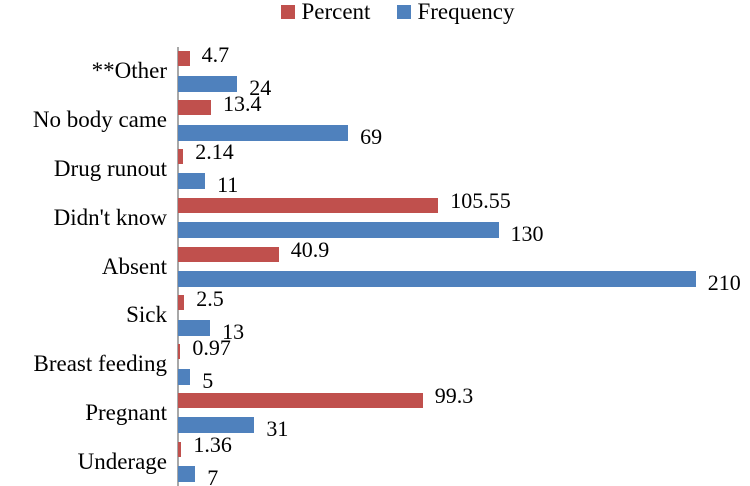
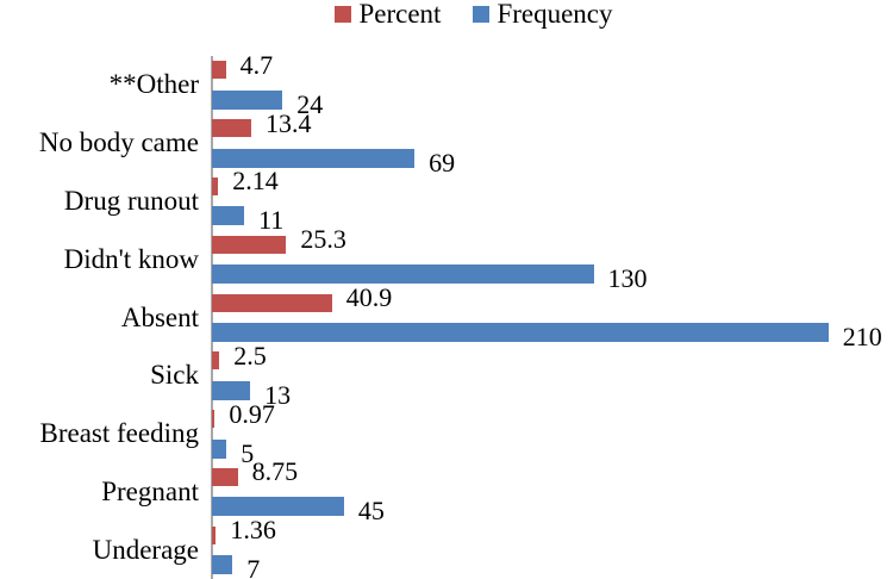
Percent/Didn't know: 105.55 -> 25.3
Percent/Pregnant: 99.3 -> 8.75
Frequency/Pregnant: 31 -> 45
